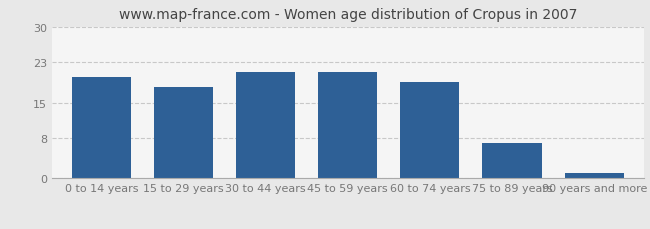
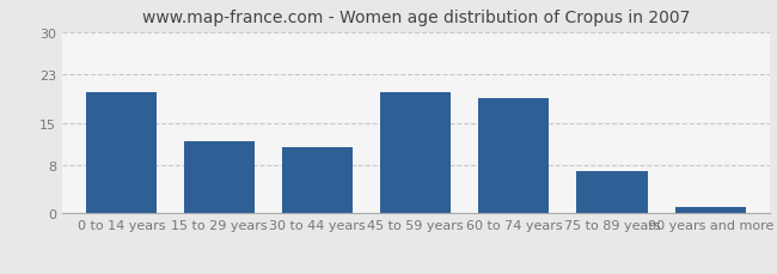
15 to 29 years: 18 -> 12
30 to 44 years: 21 -> 11
45 to 59 years: 21 -> 20
